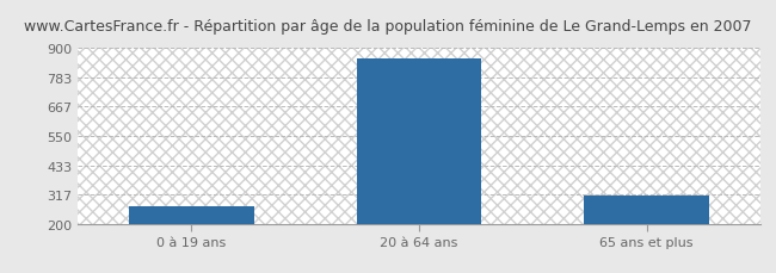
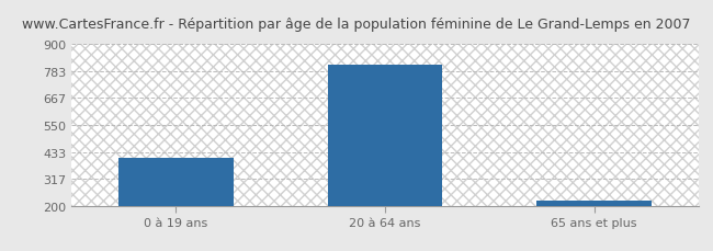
0 à 19 ans: 270 -> 408
20 à 64 ans: 860 -> 811
65 ans et plus: 310 -> 223
